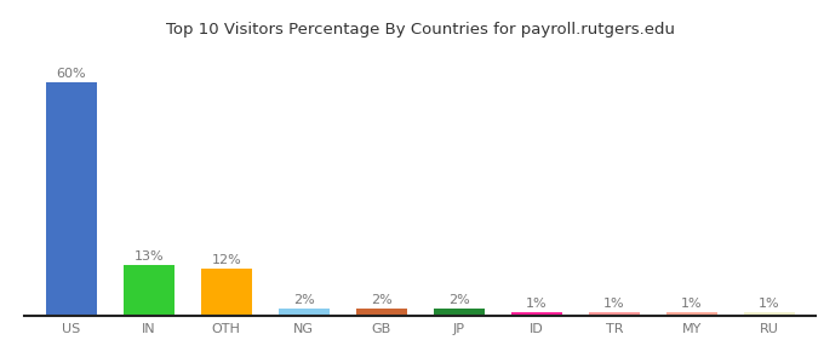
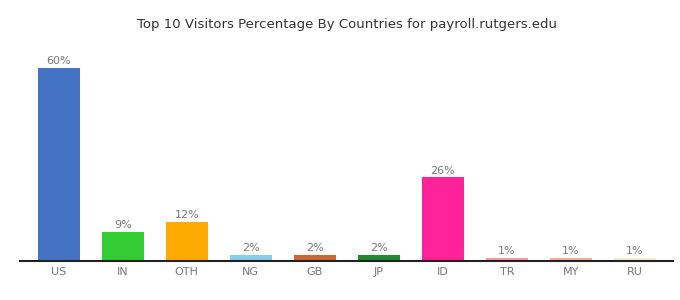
IN: 13% -> 9%
ID: 1% -> 26%
